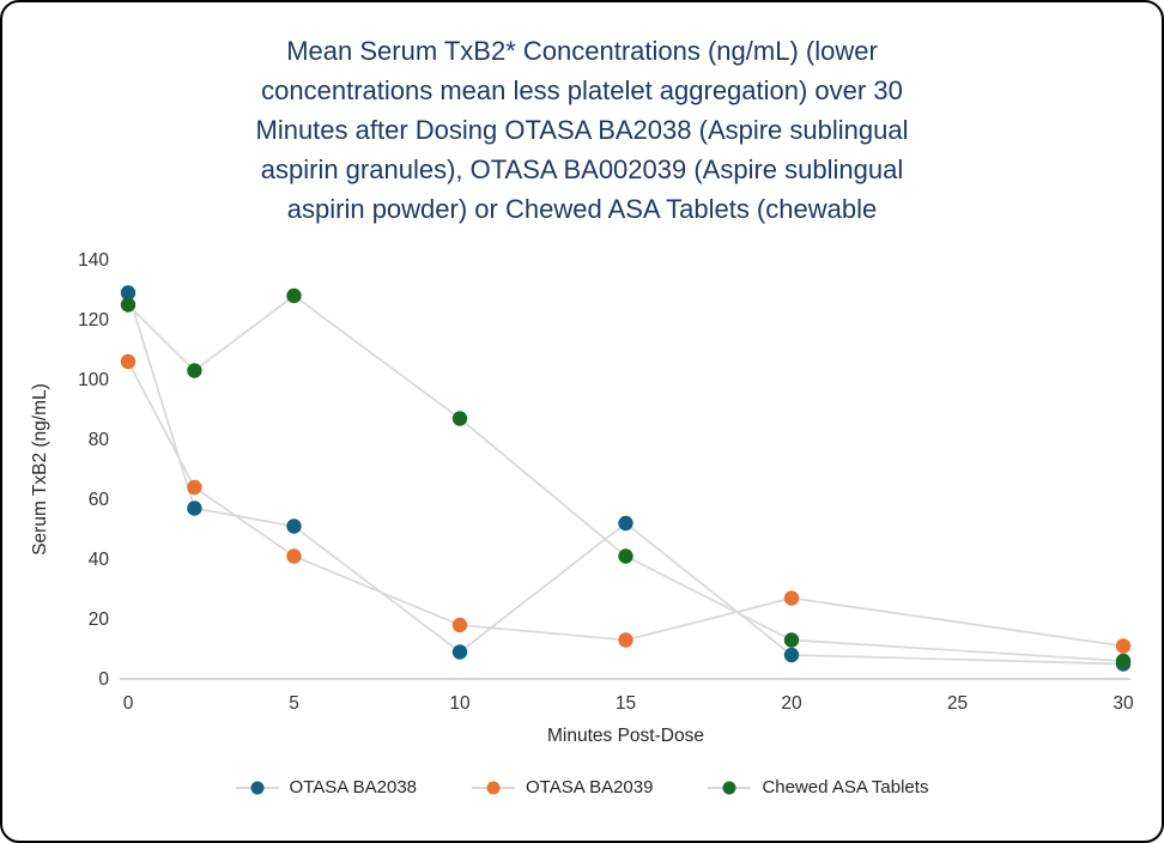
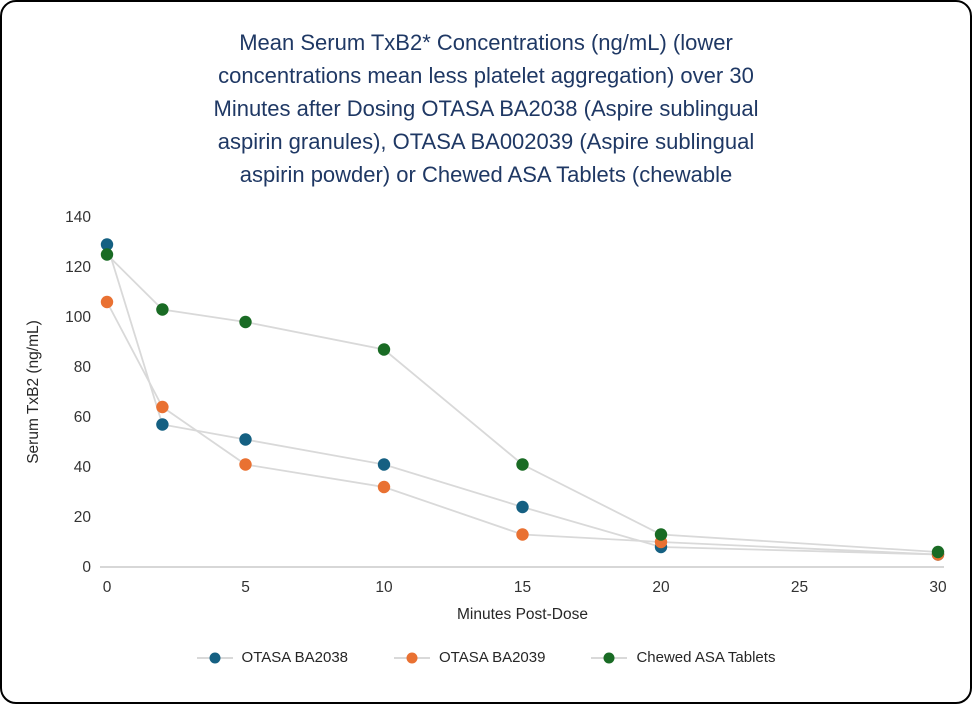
Chewed ASA Tablets/5: 128 -> 98
OTASA BA2038/10: 9 -> 41
OTASA BA2039/10: 18 -> 32
OTASA BA2038/15: 52 -> 24
OTASA BA2039/20: 27 -> 10
OTASA BA2039/30: 11 -> 5
